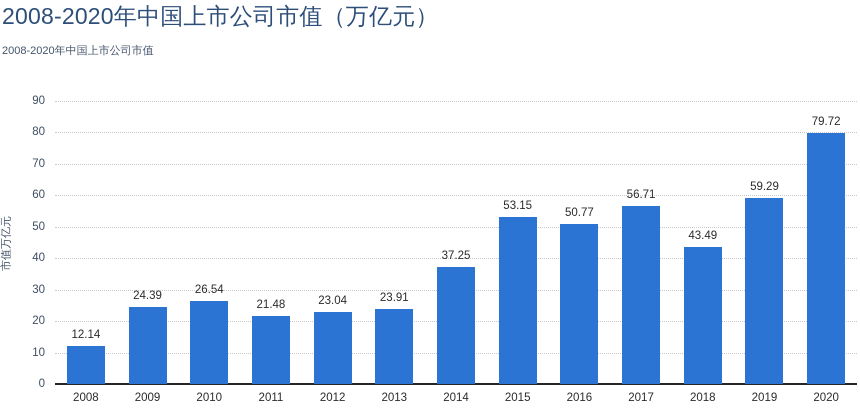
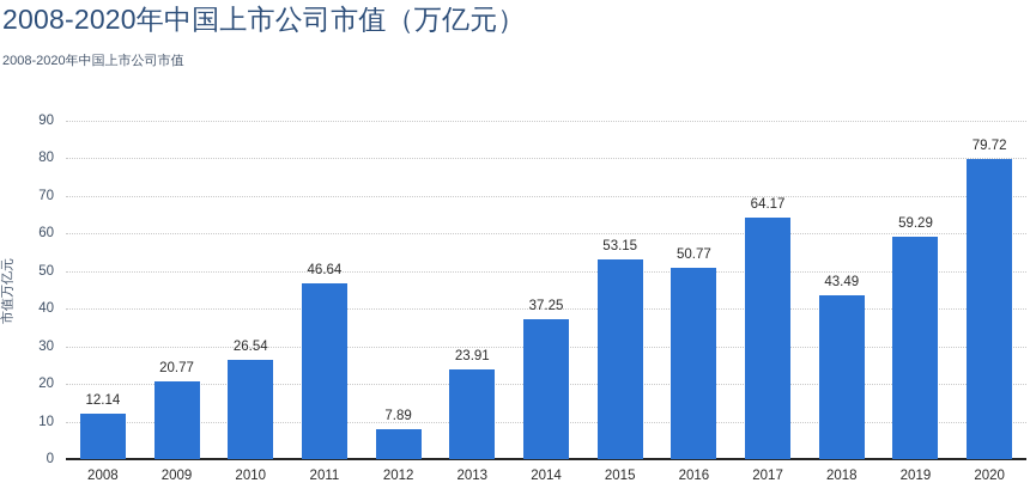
2009: 24.39 -> 20.77
2011: 21.48 -> 46.64
2012: 23.04 -> 7.89
2017: 56.71 -> 64.17
